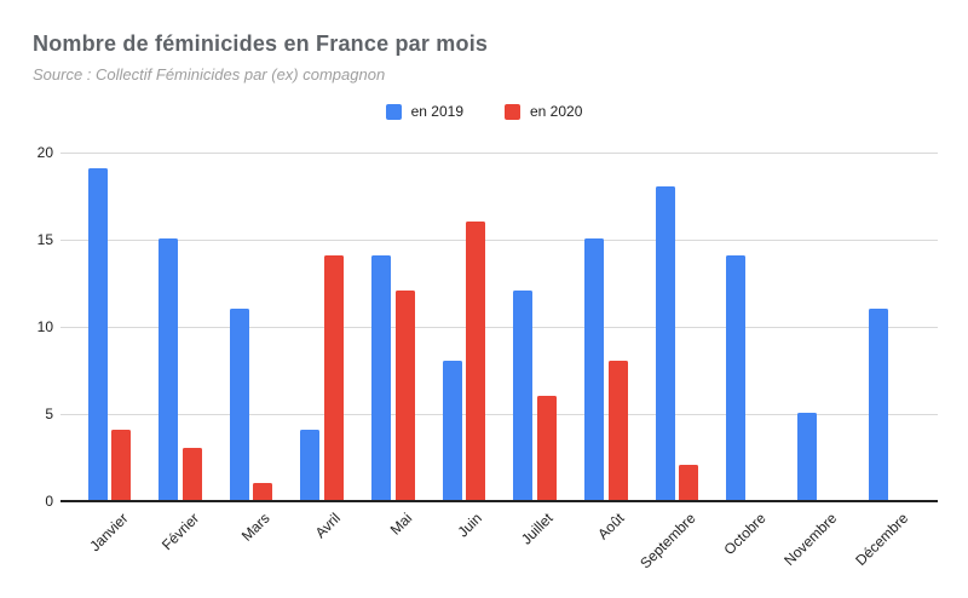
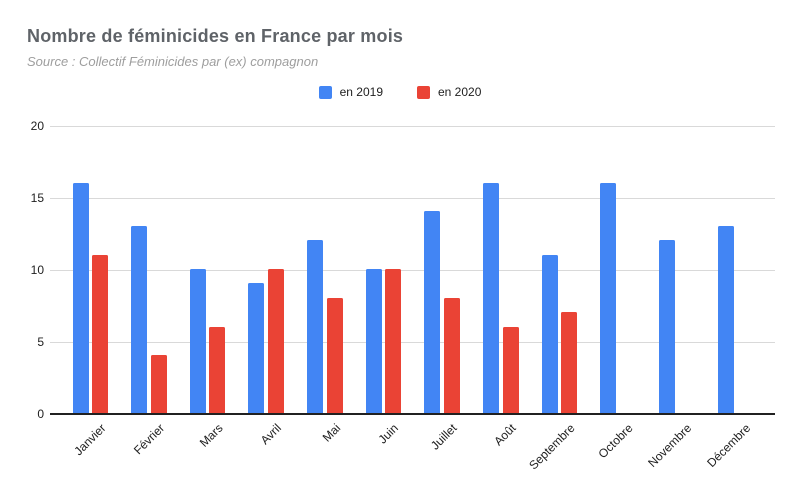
en 2019/Janvier: 19 -> 16
en 2020/Janvier: 4 -> 11
en 2019/Février: 15 -> 13
en 2020/Février: 3 -> 4
en 2019/Mars: 11 -> 10
en 2020/Mars: 1 -> 6
en 2019/Avril: 4 -> 9
en 2020/Avril: 14 -> 10
en 2019/Mai: 14 -> 12
en 2020/Mai: 12 -> 8
en 2019/Juin: 8 -> 10
en 2020/Juin: 16 -> 10
en 2019/Juillet: 12 -> 14
en 2020/Juillet: 6 -> 8
en 2019/Août: 15 -> 16
en 2020/Août: 8 -> 6
en 2019/Septembre: 18 -> 11
en 2020/Septembre: 2 -> 7
en 2019/Octobre: 14 -> 16
en 2019/Novembre: 5 -> 12
en 2019/Décembre: 11 -> 13
